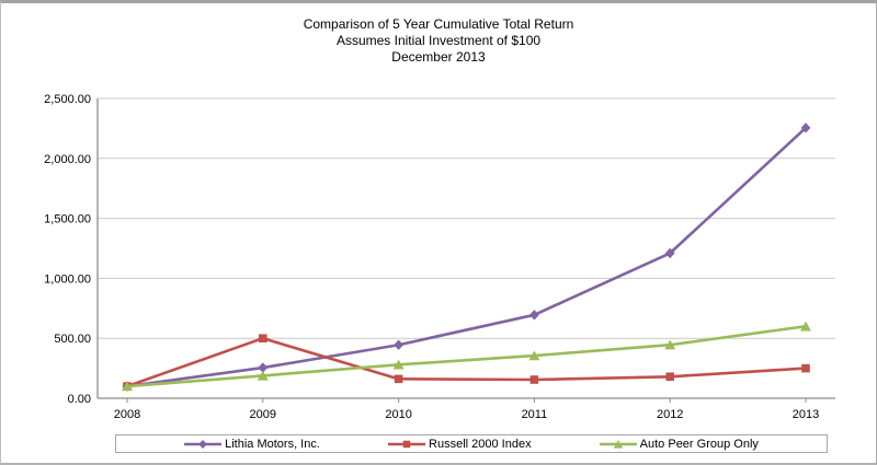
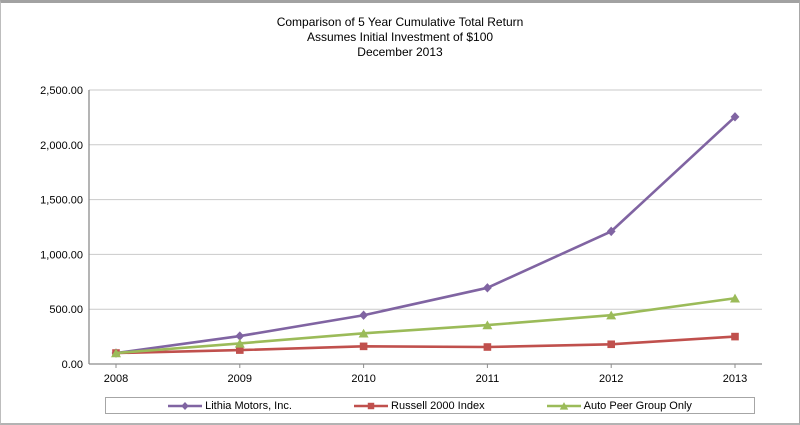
Russell 2000 Index/2009: 500 -> 130
